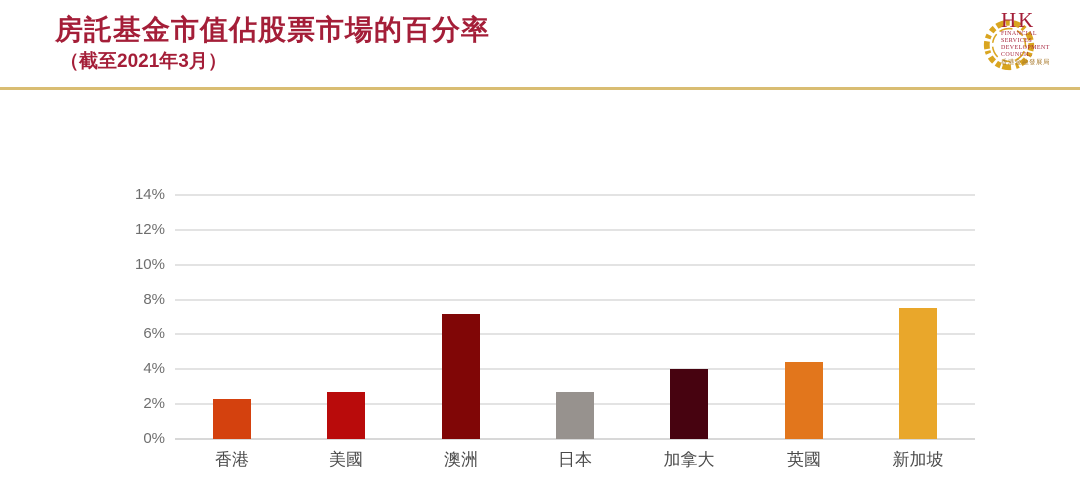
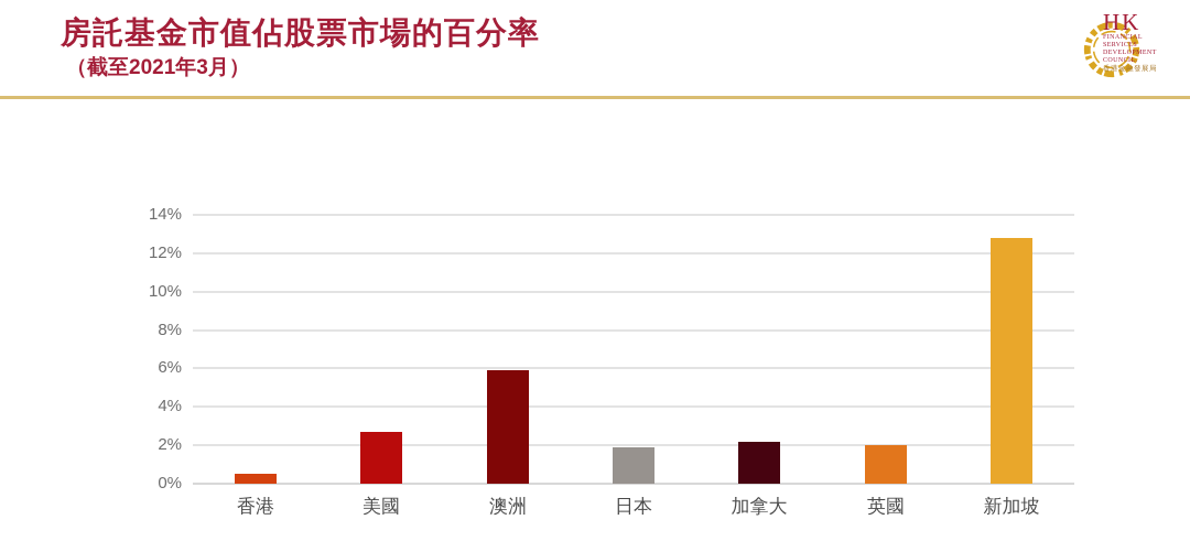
香港: 2.3% -> 0.5%
澳洲: 7.2% -> 5.9%
日本: 2.7% -> 1.9%
加拿大: 4.0% -> 2.2%
英國: 4.4% -> 2.0%
新加坡: 7.5% -> 12.8%
